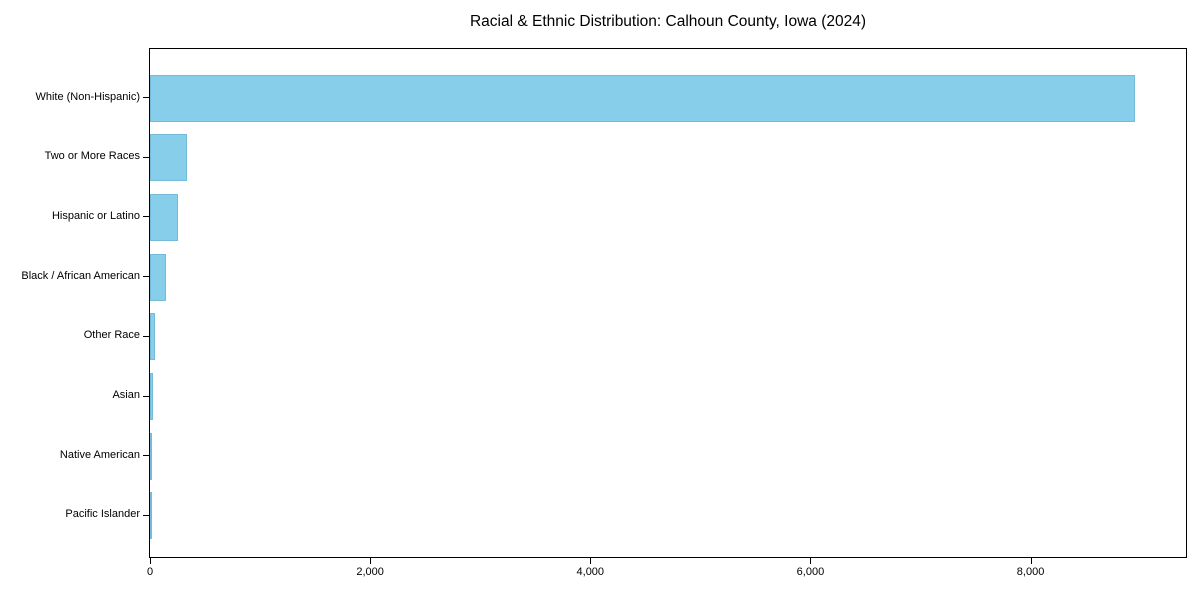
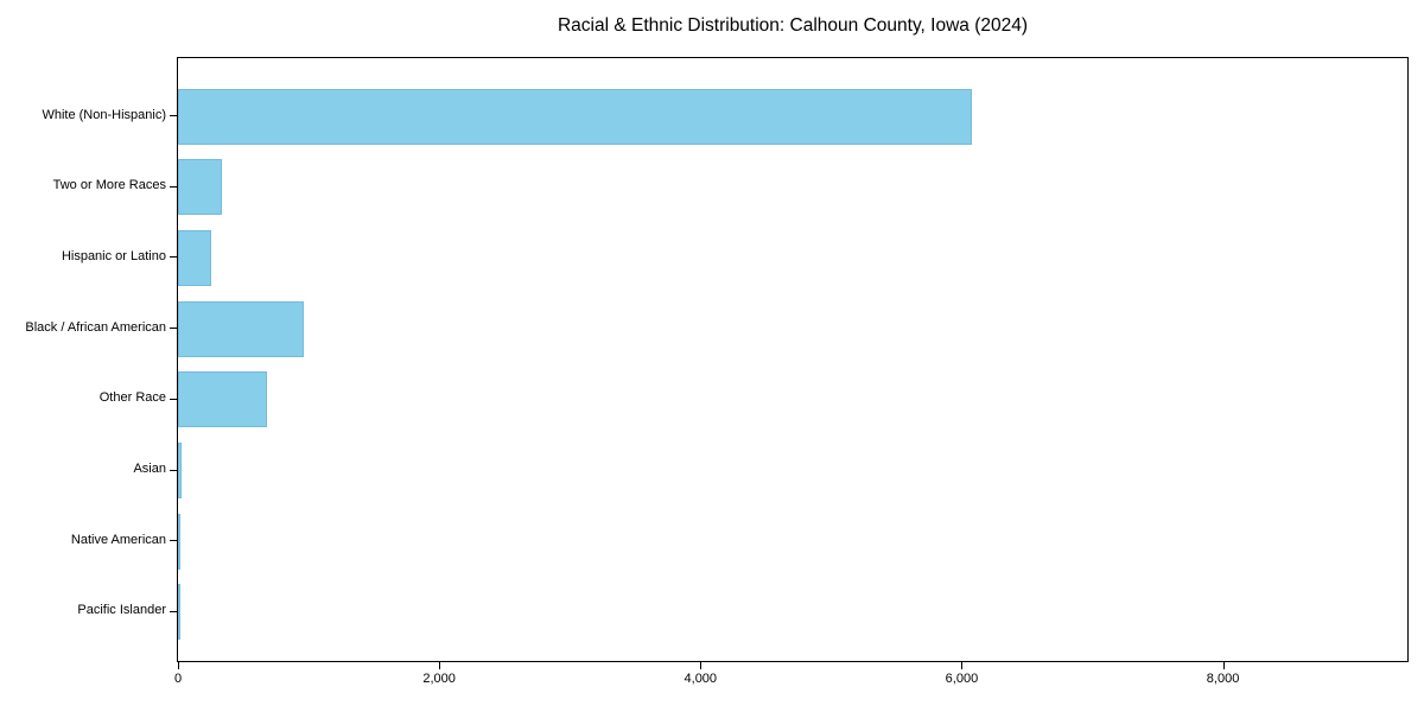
White (Non-Hispanic): 8950 -> 6080
Black / African American: 140 -> 960
Other Race: 40 -> 680
